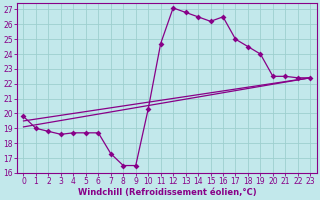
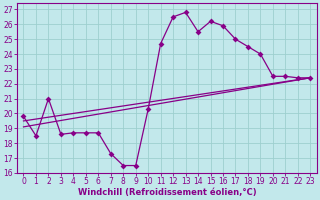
1: 19.0 -> 18.5
2: 18.8 -> 21.0
12: 27.1 -> 26.5
14: 26.5 -> 25.5
16: 26.5 -> 25.9
